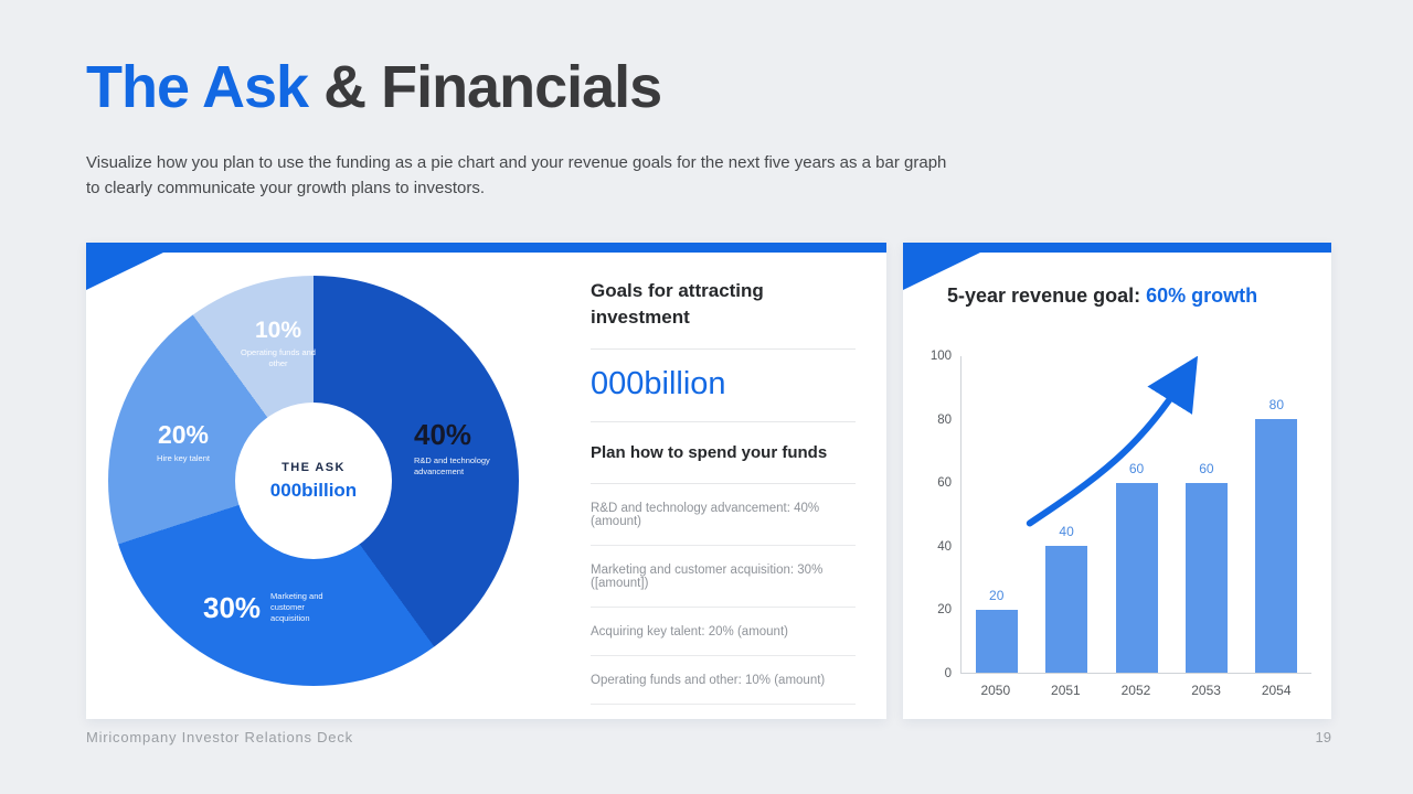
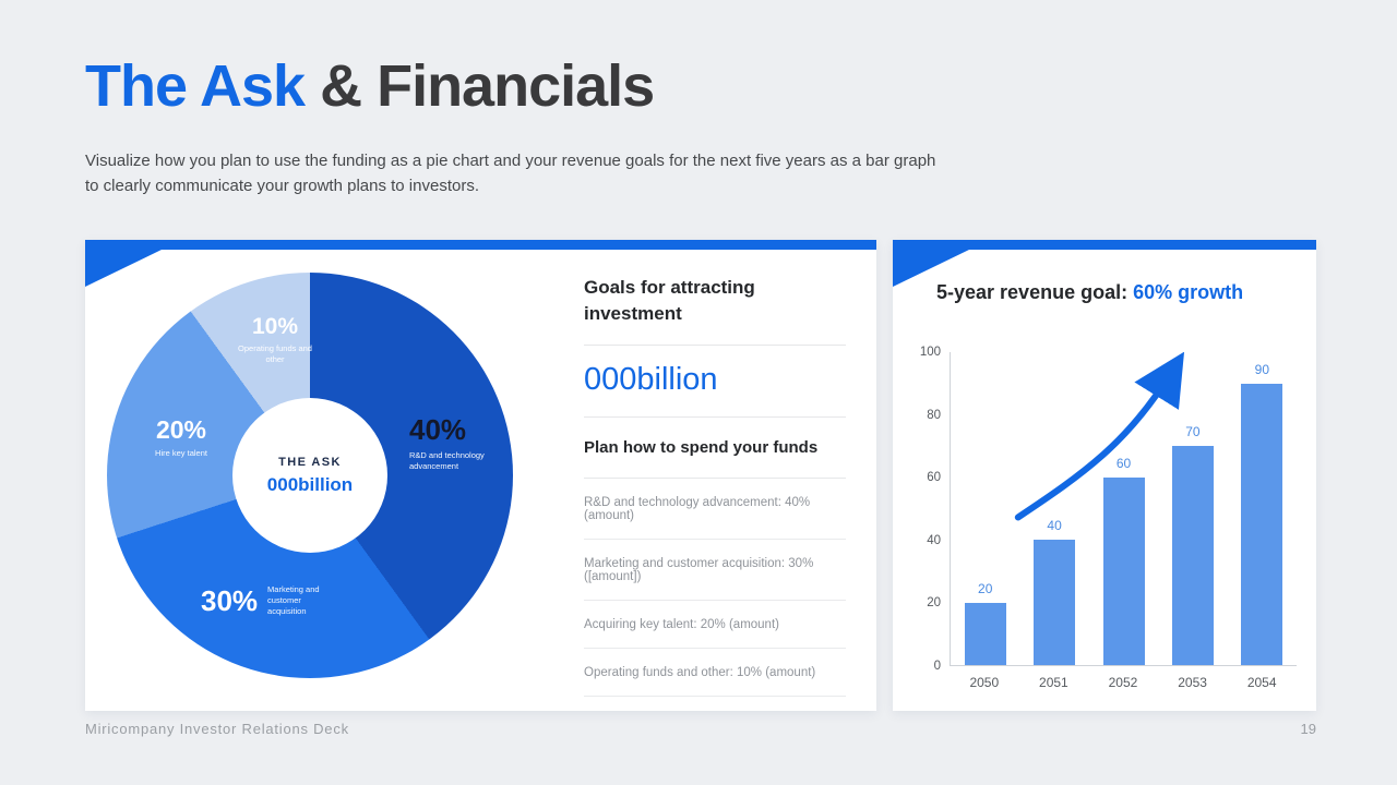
5-year revenue goal: 60% growth/2053: 60 -> 70
5-year revenue goal: 60% growth/2054: 80 -> 90
